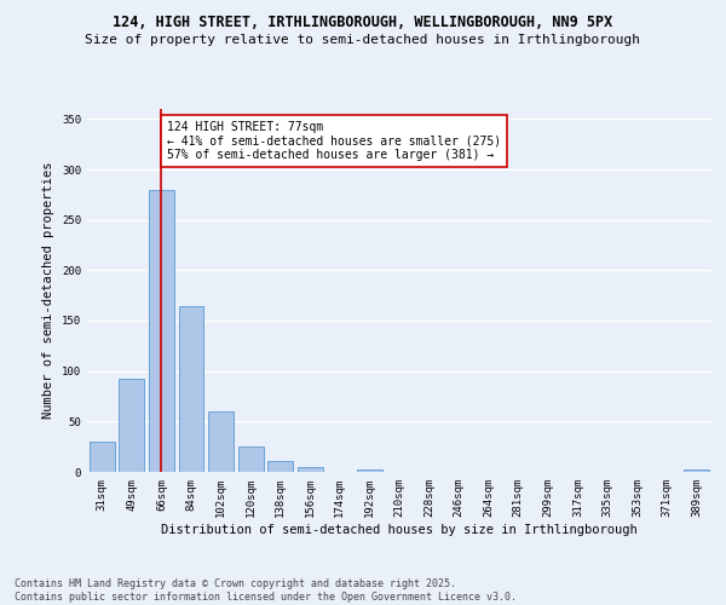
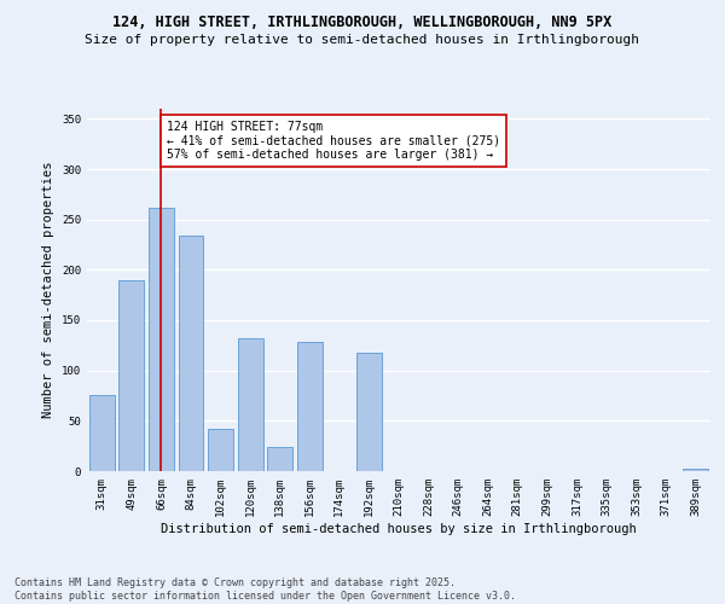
31sqm: 30 -> 76
49sqm: 93 -> 190
66sqm: 280 -> 262
84sqm: 165 -> 234
102sqm: 60 -> 42
120sqm: 25 -> 132
138sqm: 11 -> 24
156sqm: 5 -> 128
192sqm: 3 -> 118
